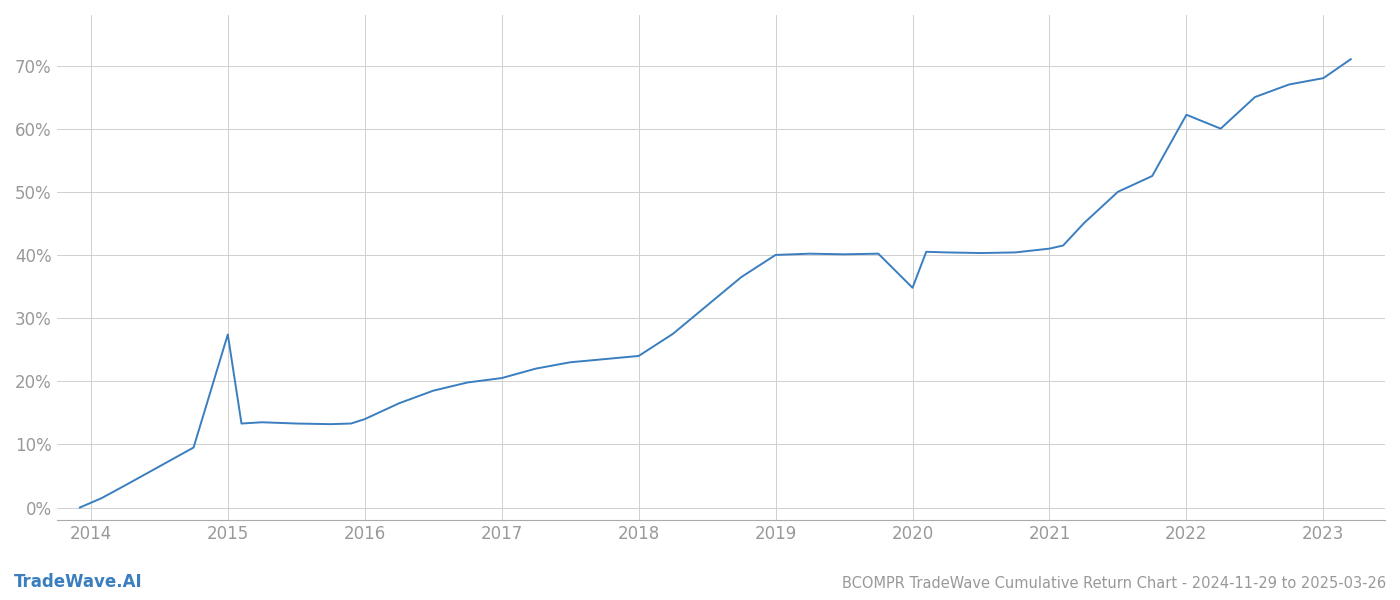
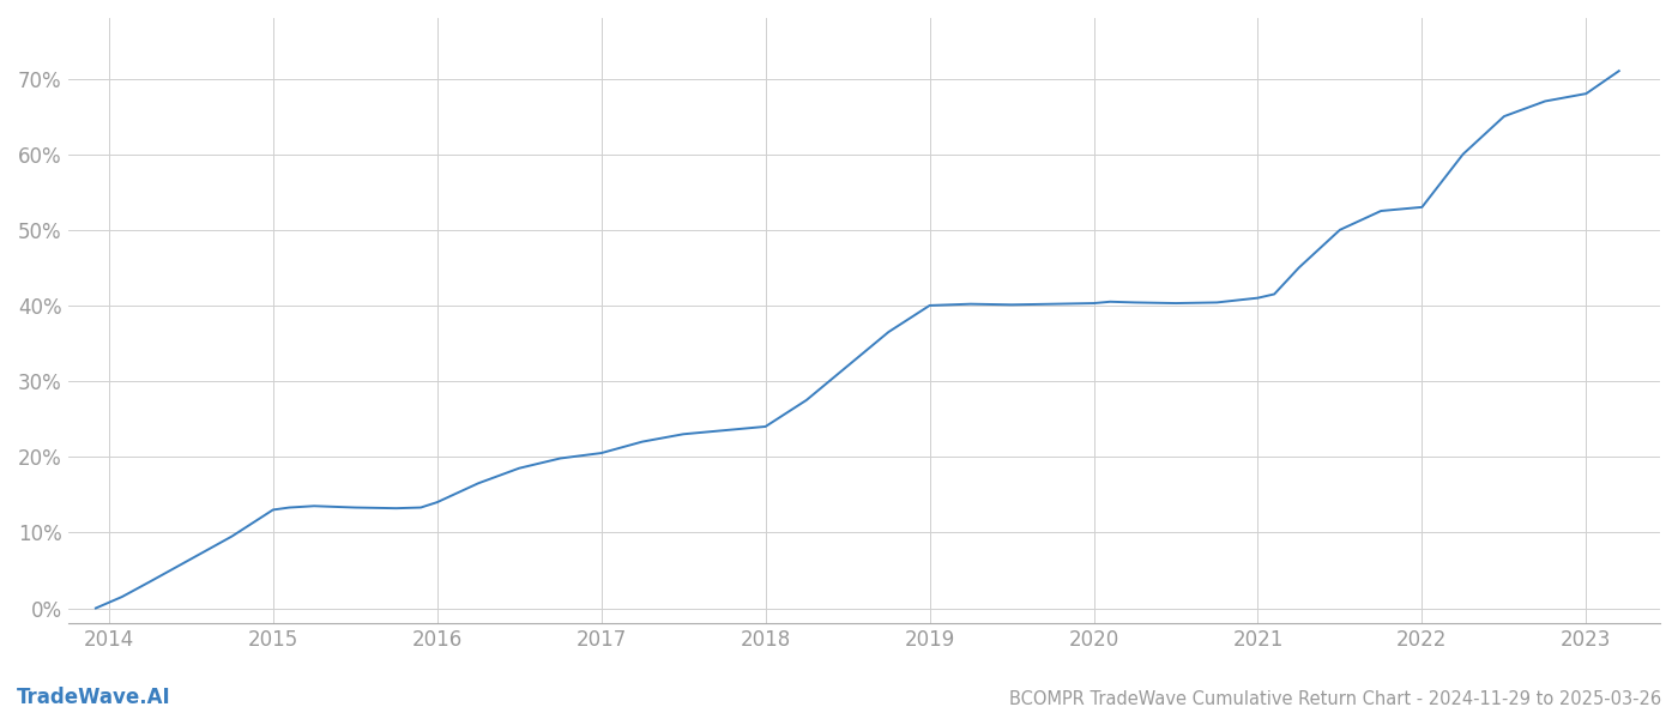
2015: 27.4% -> 13.0%
2020: 34.8% -> 40.3%
2022: 62.2% -> 53.0%
